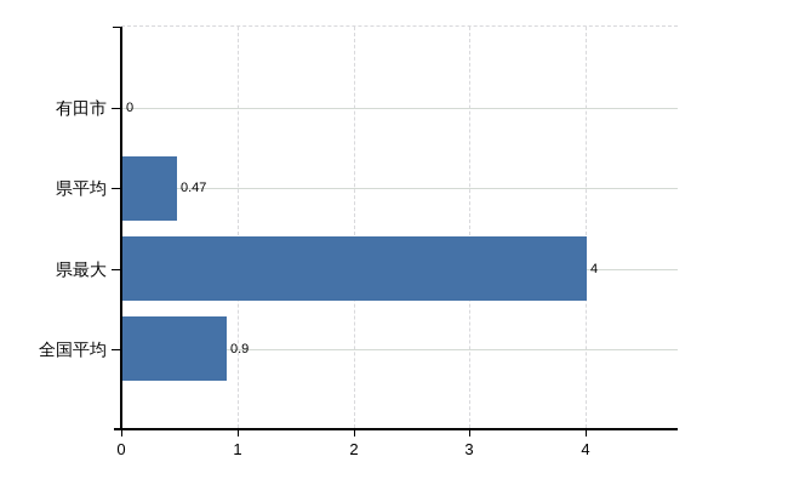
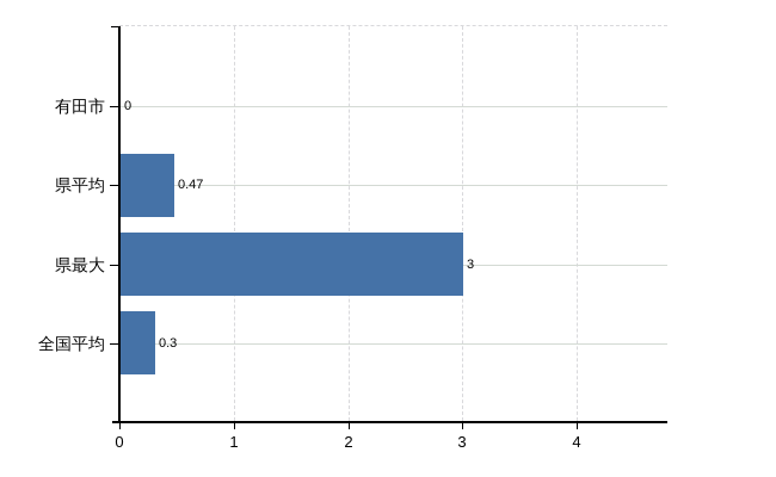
県最大: 4 -> 3
全国平均: 0.9 -> 0.3
